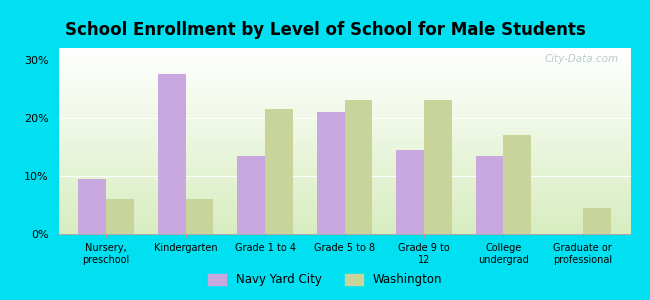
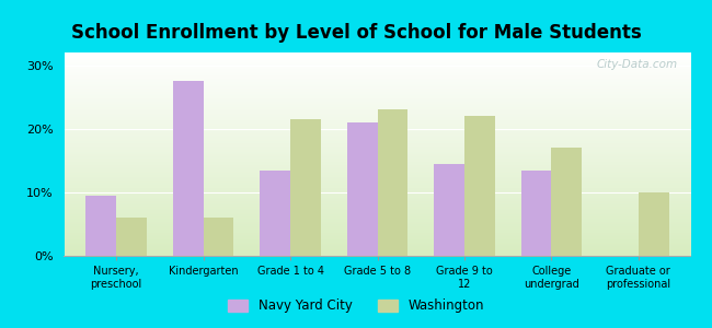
Washington/Grade 9 to 12: 23.0% -> 22.0%
Washington/Graduate or professional: 4.5% -> 10.0%
